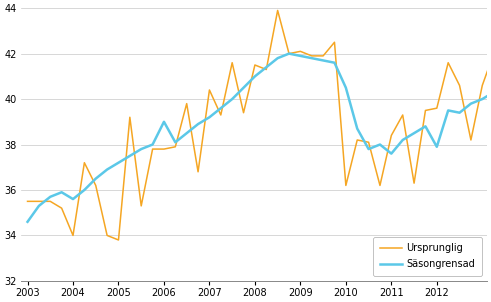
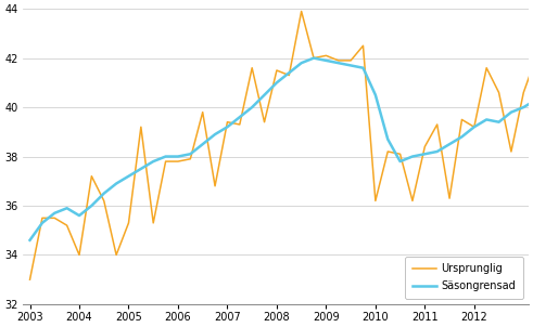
Ursprunglig/2003: 35.5 -> 33.0
Ursprunglig/2005: 33.8 -> 35.3
Säsongrensad/2006: 39.0 -> 38.0
Ursprunglig/2007: 40.4 -> 39.4
Säsongrensad/2011: 37.6 -> 38.1
Ursprunglig/2012: 39.6 -> 39.2
Säsongrensad/2012: 37.9 -> 39.2
